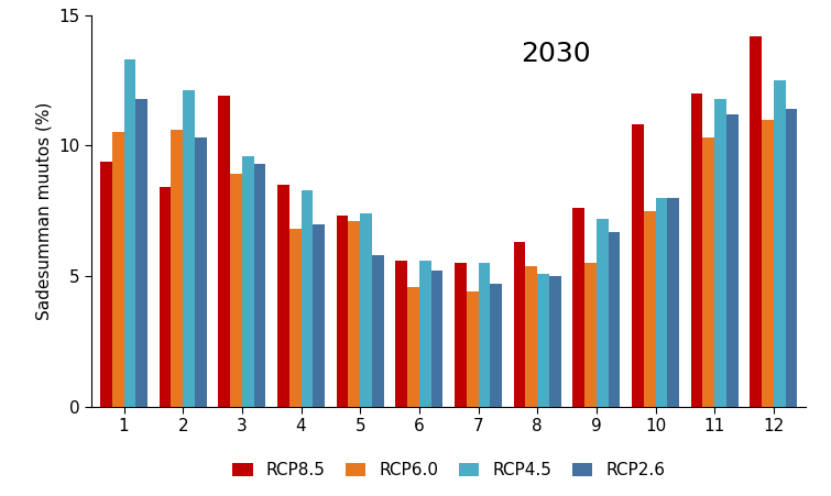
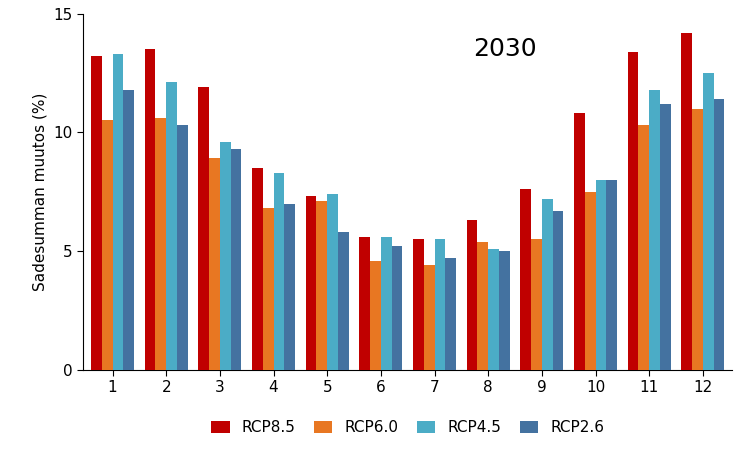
RCP8.5/1: 9.4 -> 13.2
RCP8.5/2: 8.4 -> 13.5
RCP8.5/11: 12.0 -> 13.4
